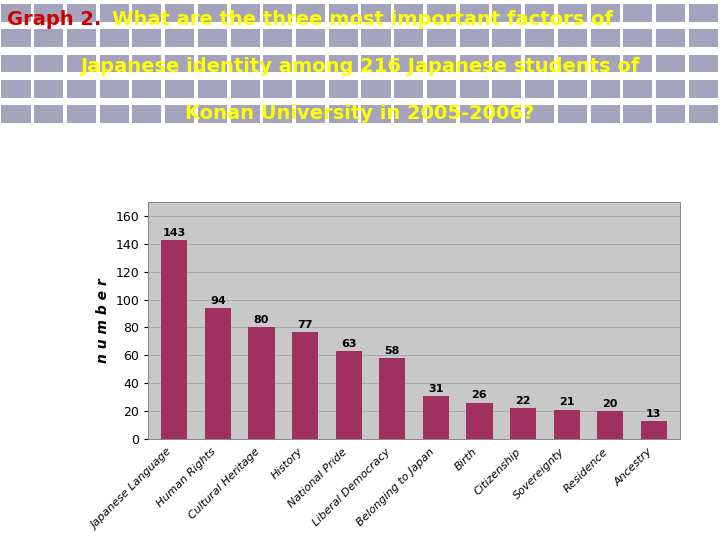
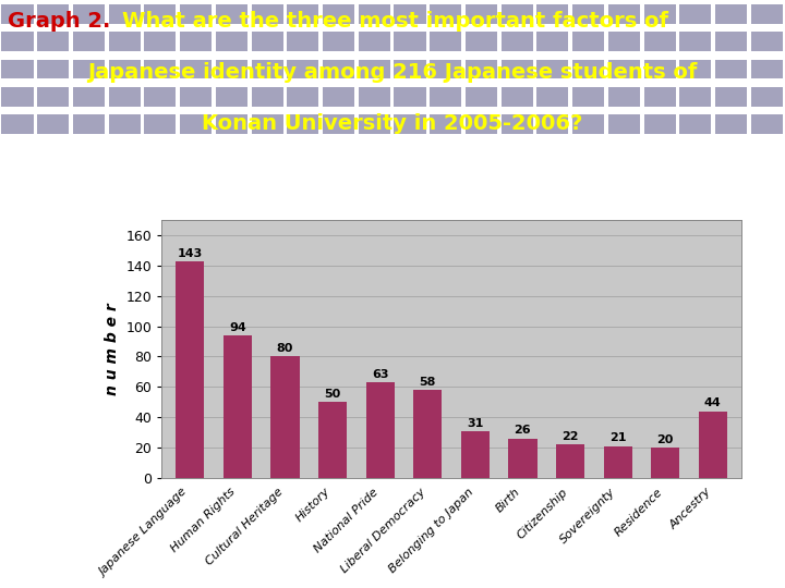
History: 77 -> 50
Ancestry: 13 -> 44
